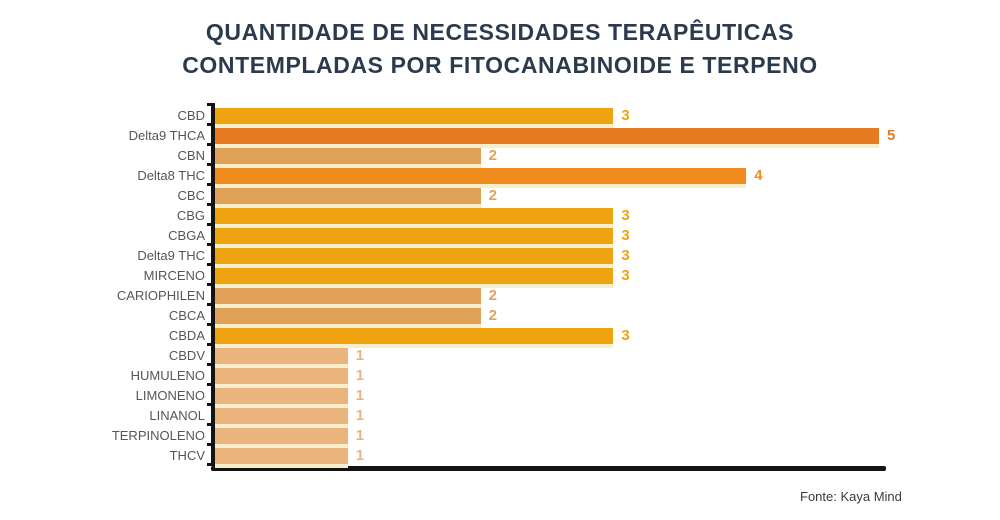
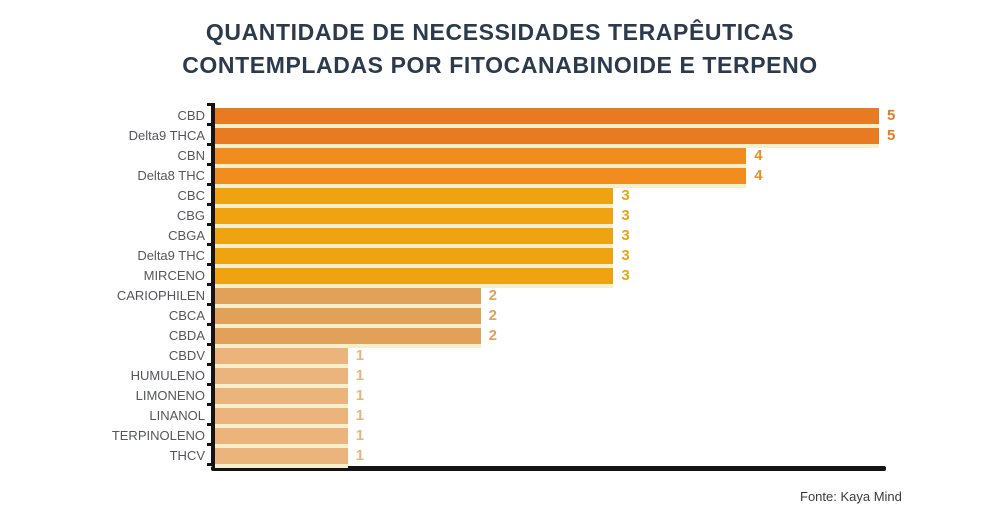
CBD: 3 -> 5
CBN: 2 -> 4
CBC: 2 -> 3
CBDA: 3 -> 2
